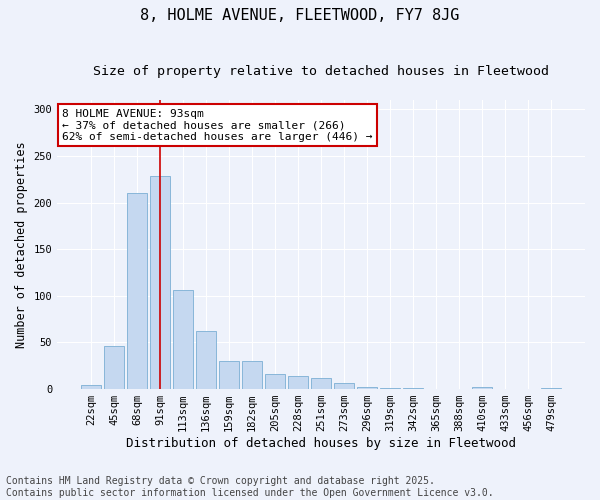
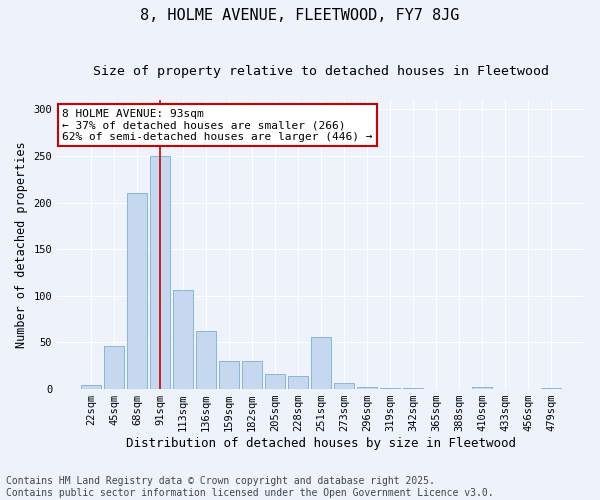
91sqm: 228 -> 250
251sqm: 12 -> 56
